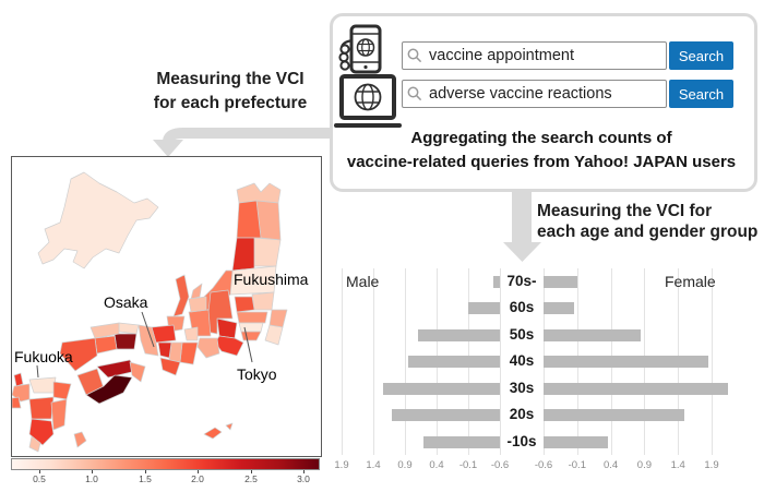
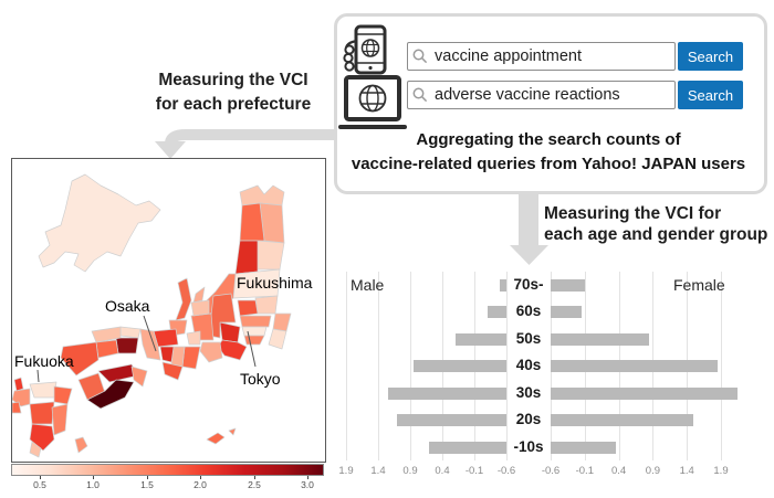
Male/60s: -0.1 -> -0.3
Male/50s: 0.7 -> 0.2
